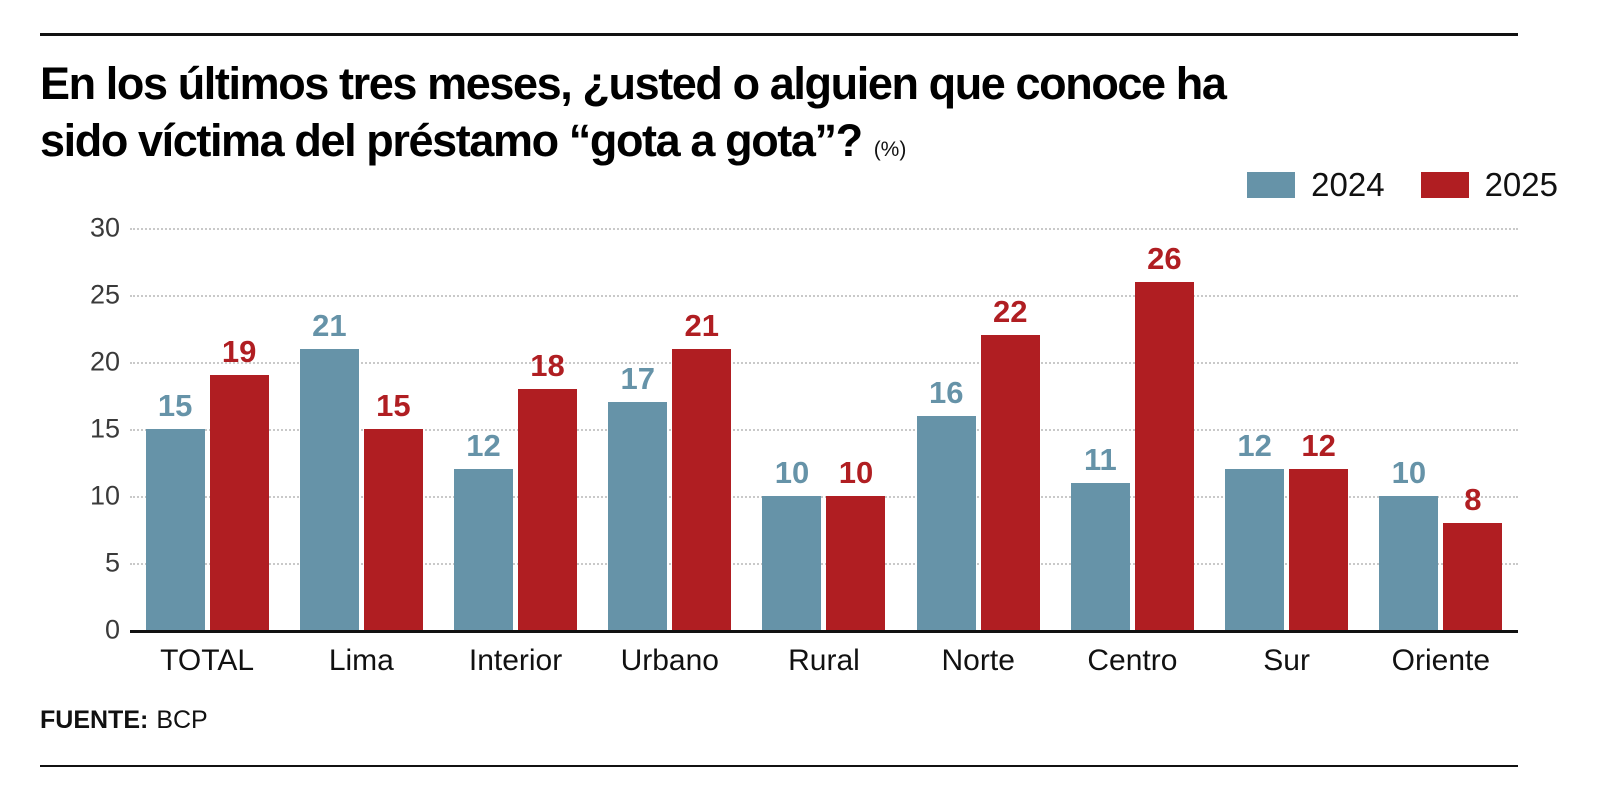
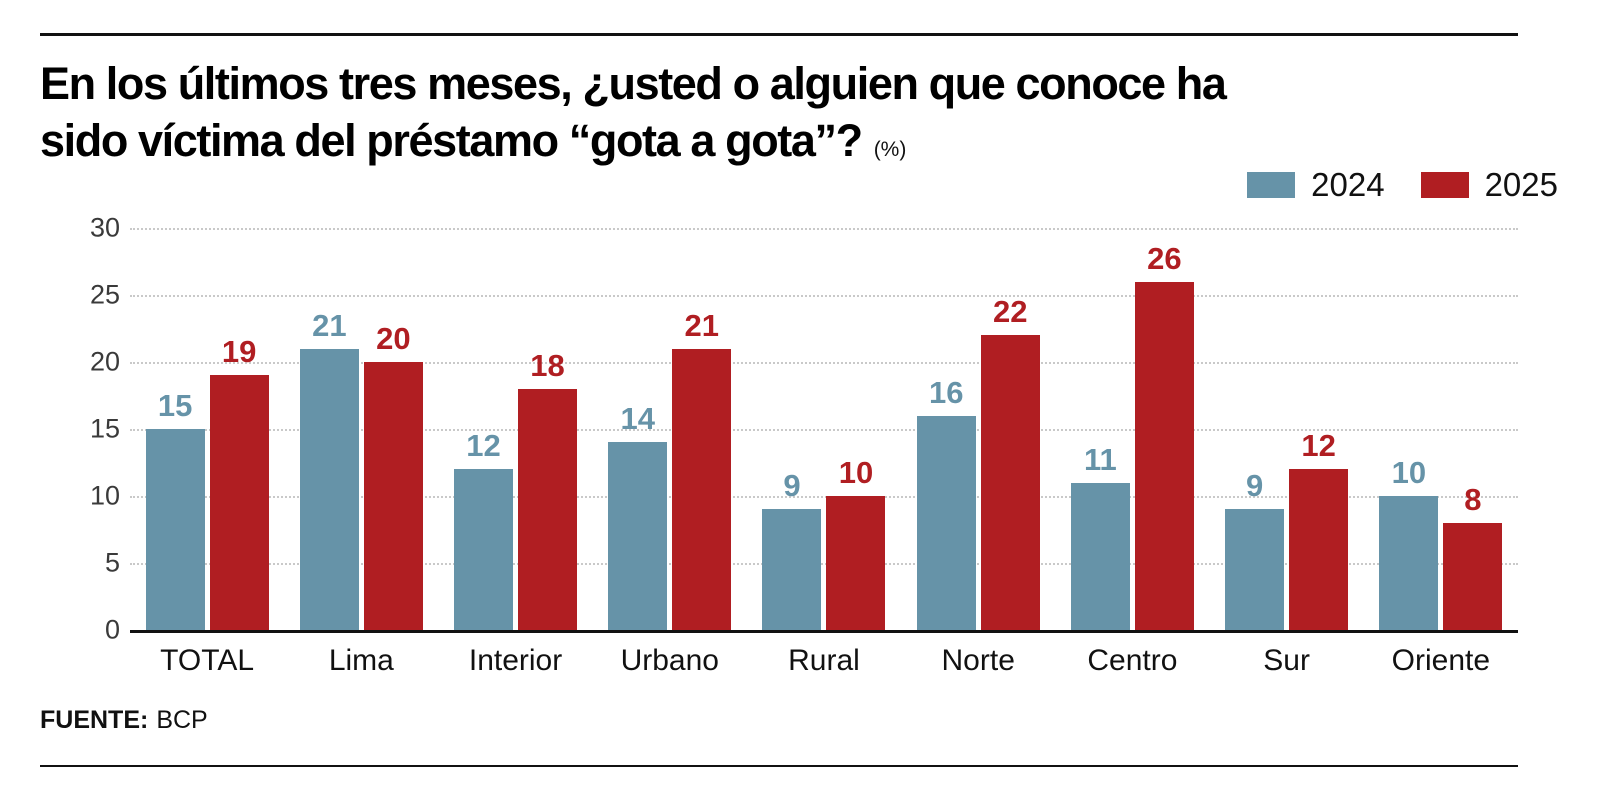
2025/Lima: 15 -> 20
2024/Urbano: 17 -> 14
2024/Rural: 10 -> 9
2024/Sur: 12 -> 9
